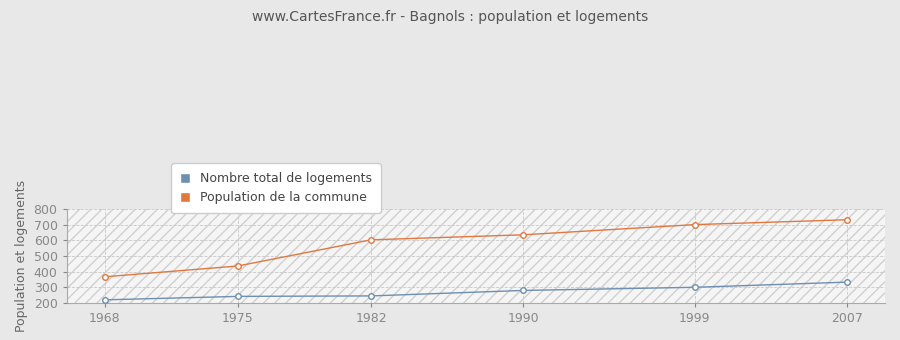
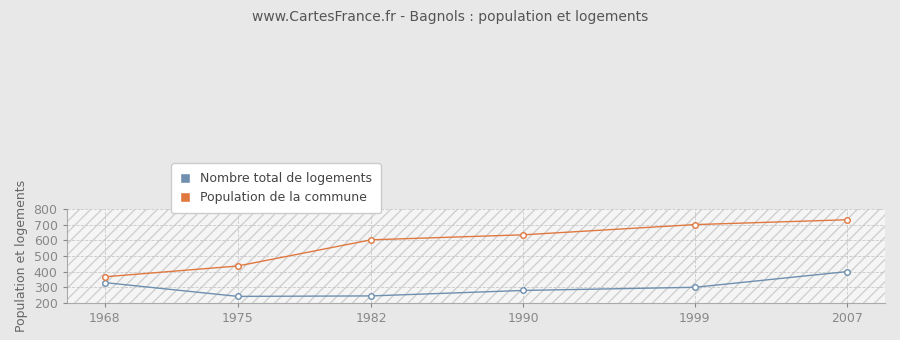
Nombre total de logements/1968: 220 -> 330
Nombre total de logements/2007: 330 -> 400
